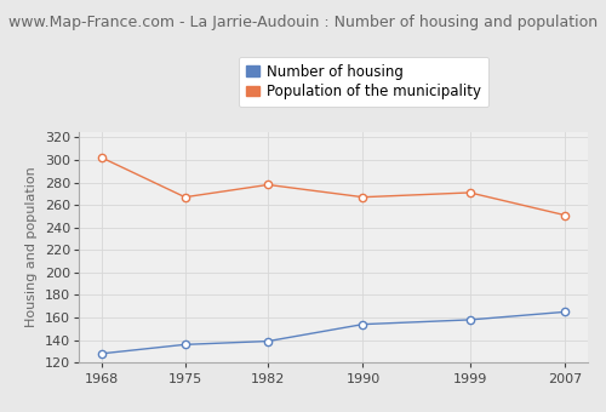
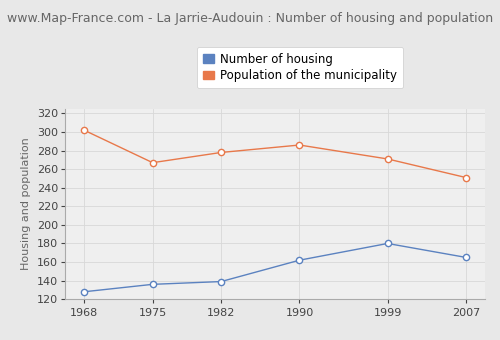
Number of housing/1990: 154 -> 162
Population of the municipality/1990: 267 -> 286
Number of housing/1999: 158 -> 180
